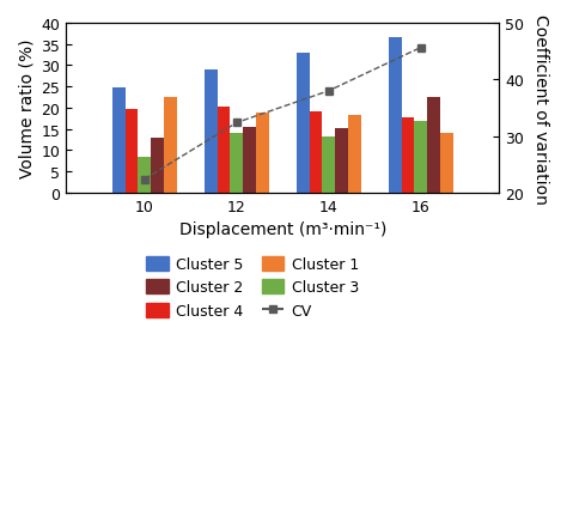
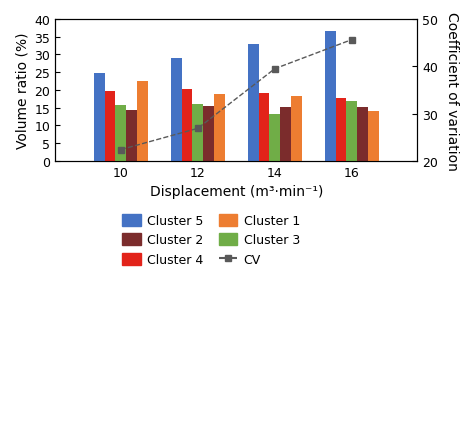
Cluster 3/10: 8.5 -> 15.7
Cluster 2/10: 13.0 -> 14.5
Cluster 3/12: 14.0 -> 16.0
CV/12: 16.5 -> 9.2
CV/14: 24.0 -> 26.0
Cluster 2/16: 22.5 -> 15.3
